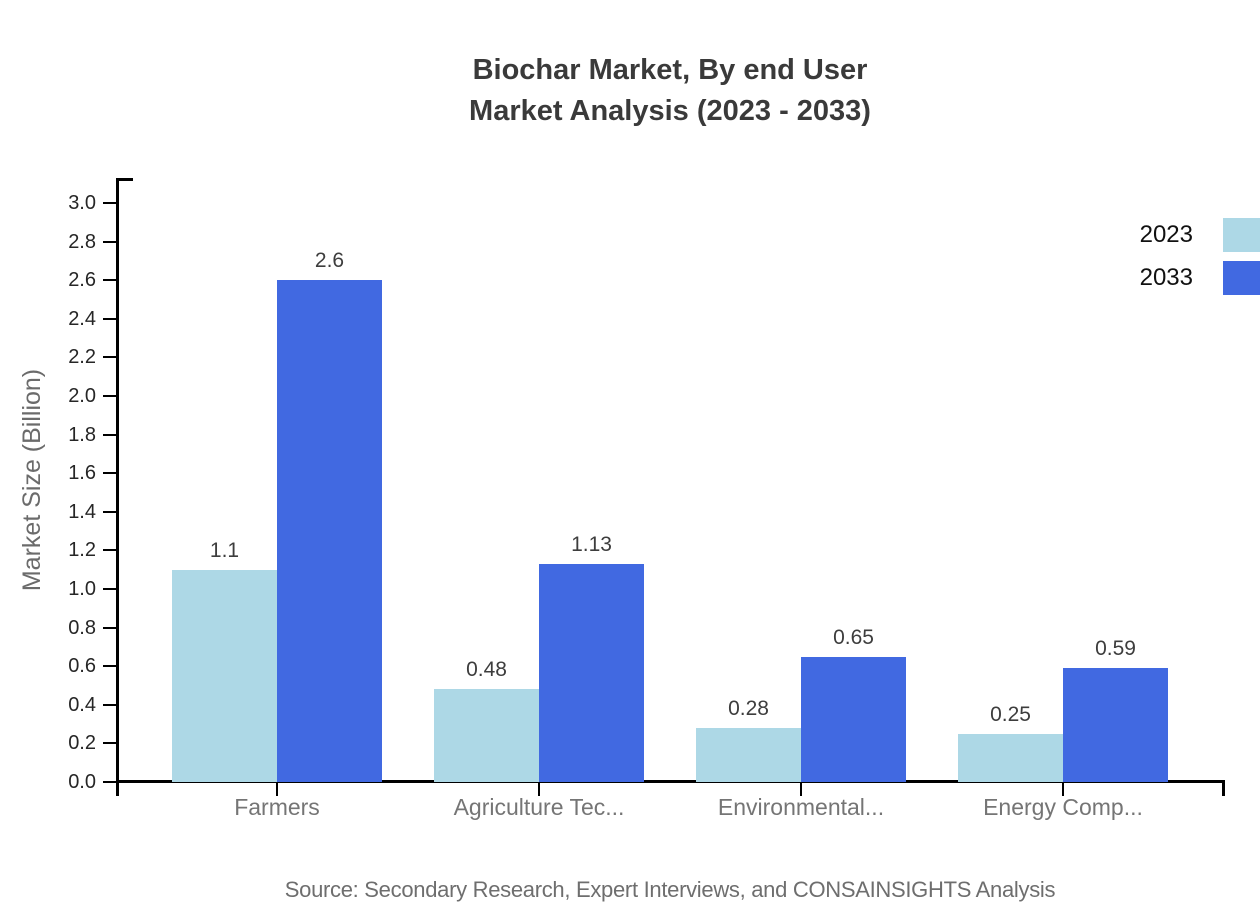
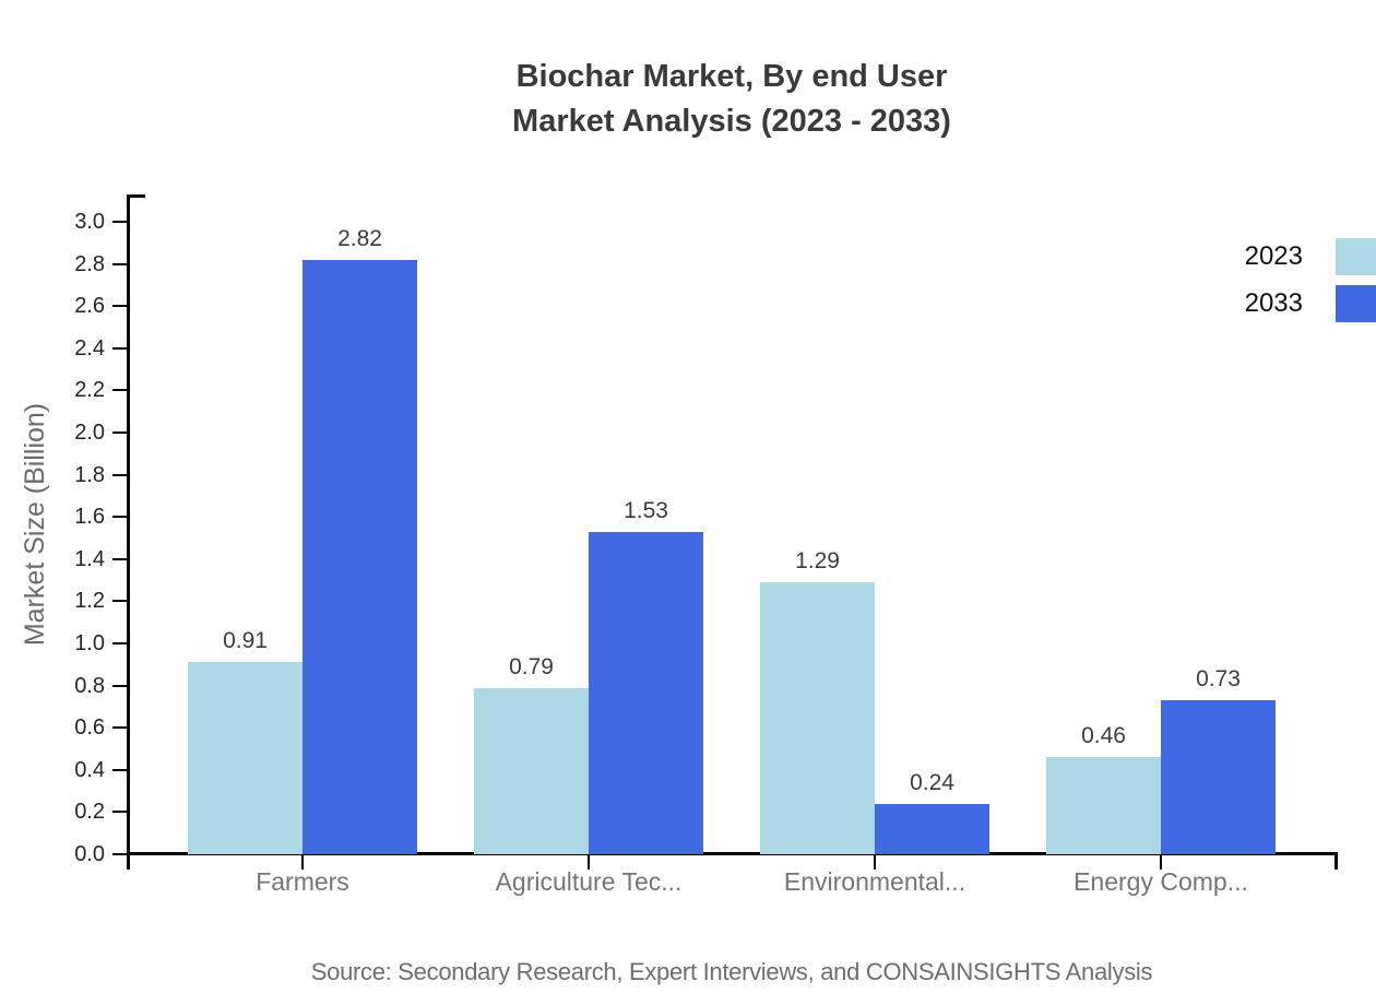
2023/Farmers: 1.1 -> 0.91
2033/Farmers: 2.6 -> 2.82
2023/Agriculture Tec...: 0.48 -> 0.79
2033/Agriculture Tec...: 1.13 -> 1.53
2023/Environmental...: 0.28 -> 1.29
2033/Environmental...: 0.65 -> 0.24
2023/Energy Comp...: 0.25 -> 0.46
2033/Energy Comp...: 0.59 -> 0.73
